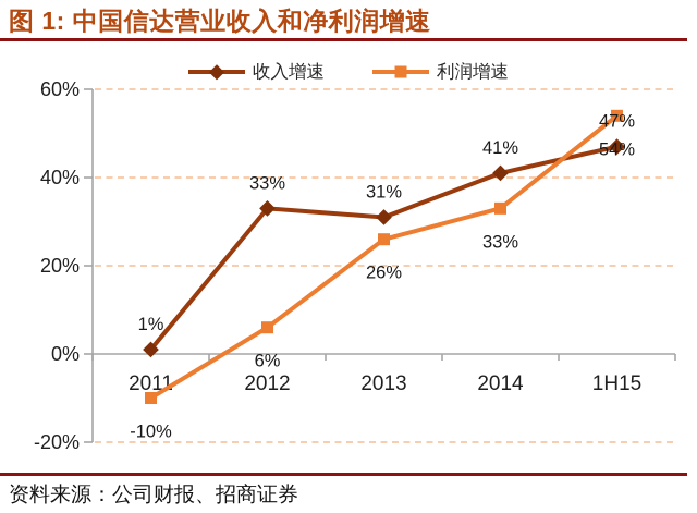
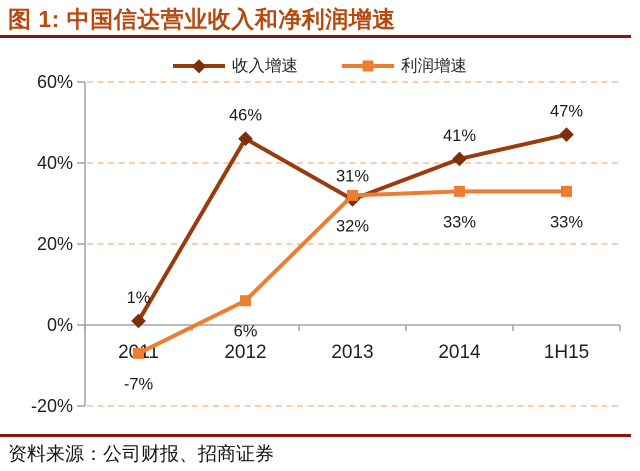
利润增速/2011: -10% -> -7%
收入增速/2012: 33% -> 46%
利润增速/2013: 26% -> 32%
利润增速/1H15: 54% -> 33%
